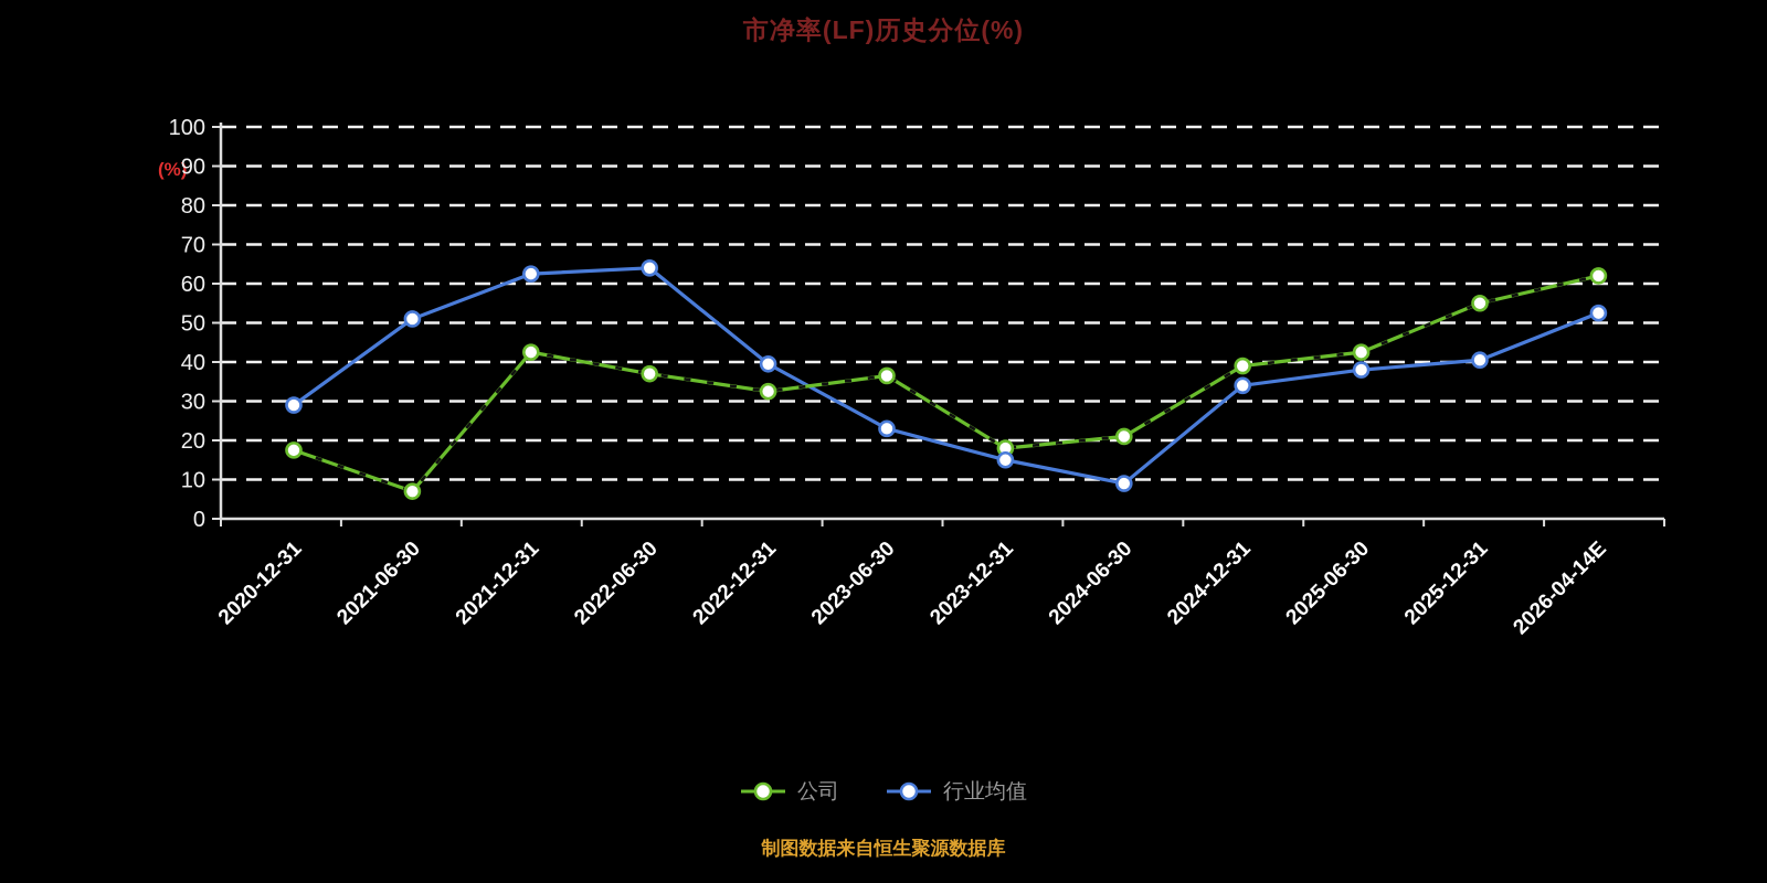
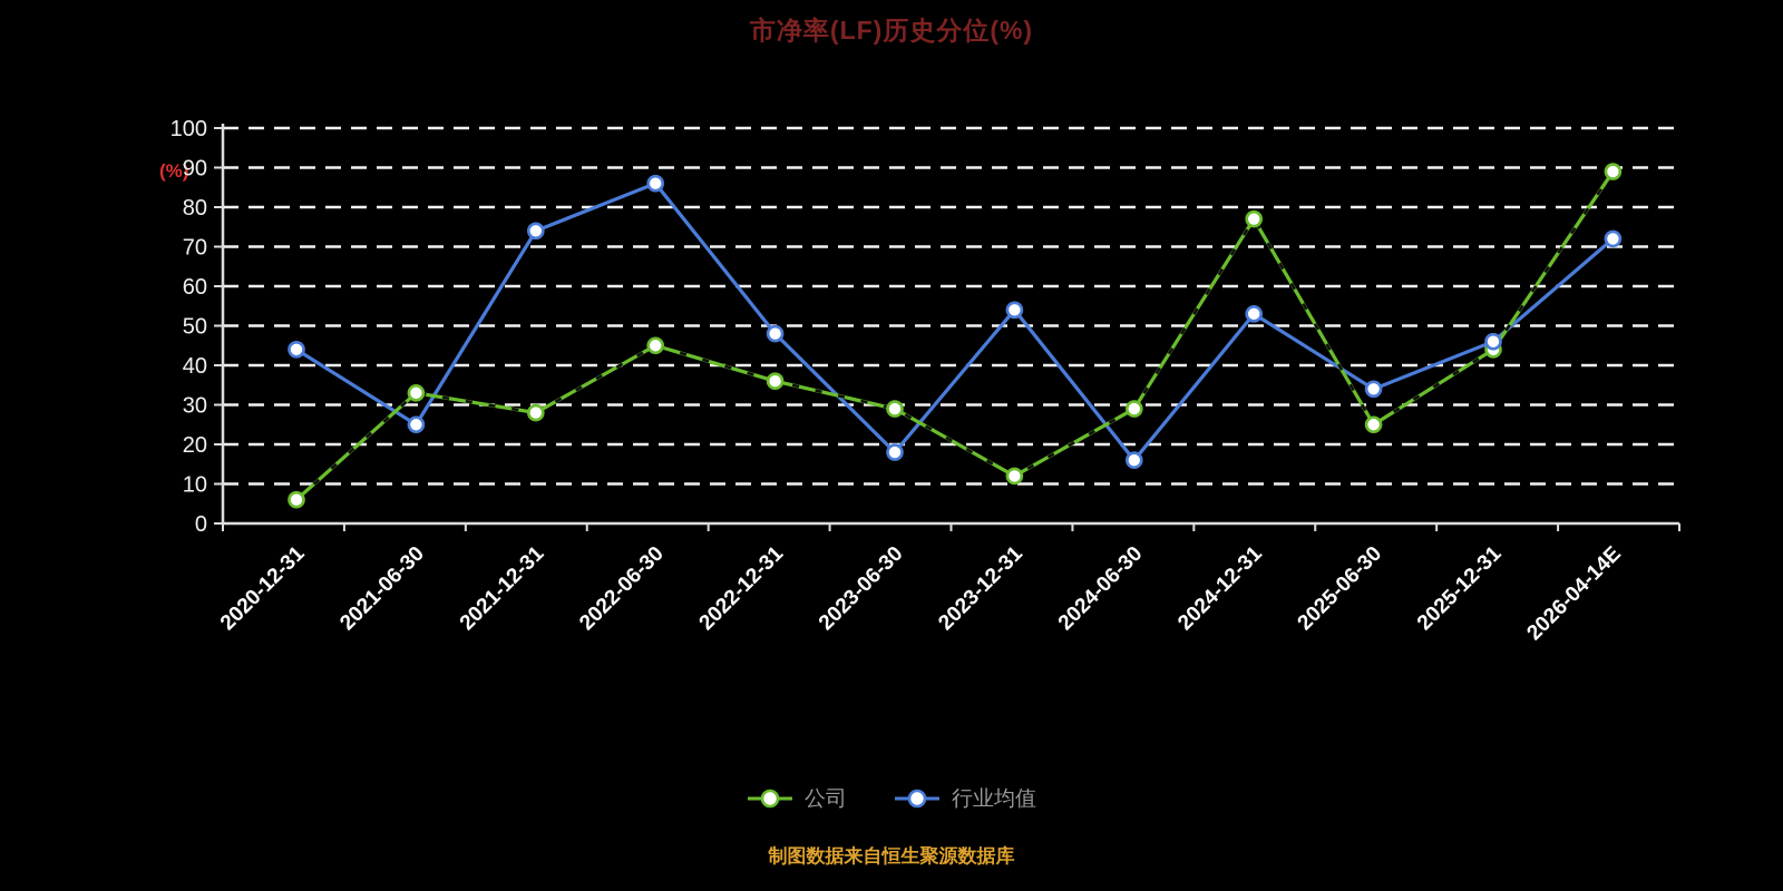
公司/2020-12-31: 18 -> 6
行业均值/2020-12-31: 29 -> 44
公司/2021-06-30: 7 -> 33
行业均值/2021-06-30: 51 -> 25
公司/2021-12-31: 42 -> 28
行业均值/2021-12-31: 62 -> 74
公司/2022-06-30: 37 -> 45
行业均值/2022-06-30: 64 -> 86
公司/2022-12-31: 32 -> 36
行业均值/2022-12-31: 40 -> 48
公司/2023-06-30: 36 -> 29
行业均值/2023-06-30: 23 -> 18
公司/2023-12-31: 18 -> 12
行业均值/2023-12-31: 15 -> 54
公司/2024-06-30: 21 -> 29
行业均值/2024-06-30: 9 -> 16
公司/2024-12-31: 39 -> 77
行业均值/2024-12-31: 34 -> 53
公司/2025-06-30: 42 -> 25
行业均值/2025-06-30: 38 -> 34
公司/2025-12-31: 55 -> 44
行业均值/2025-12-31: 40 -> 46
公司/2026-04-14E: 62 -> 89
行业均值/2026-04-14E: 52 -> 72
